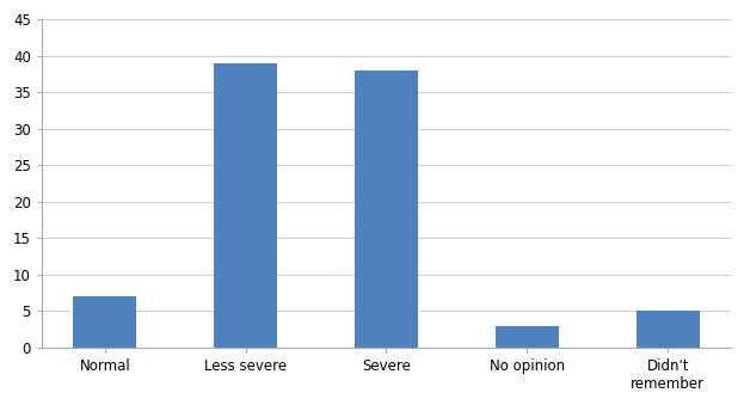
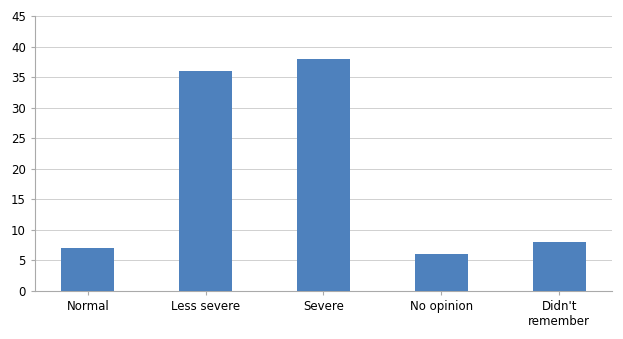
Less severe: 39 -> 36
No opinion: 3 -> 6
Didn't remember: 5 -> 8
